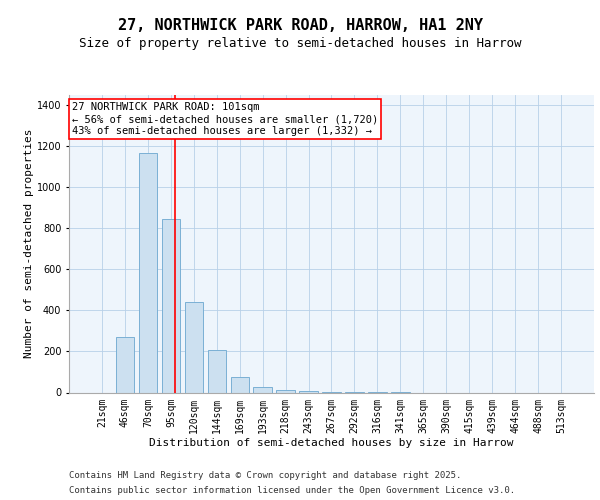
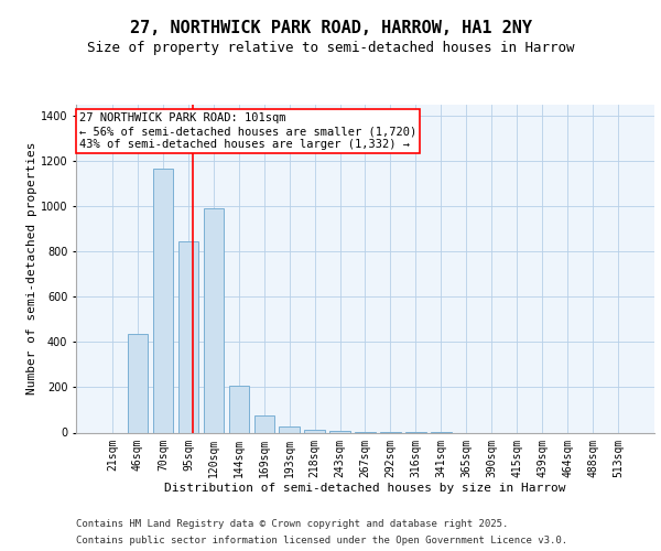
46sqm: 270 -> 435
120sqm: 440 -> 990
